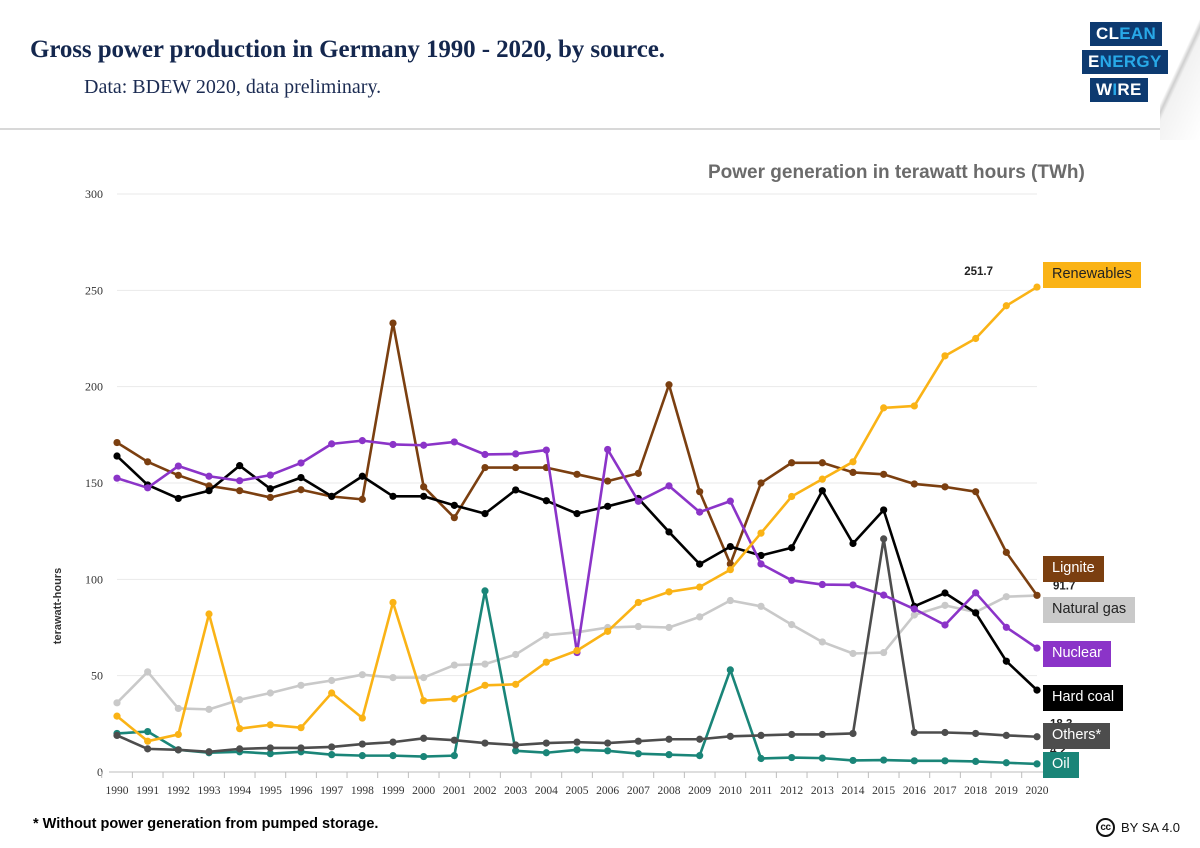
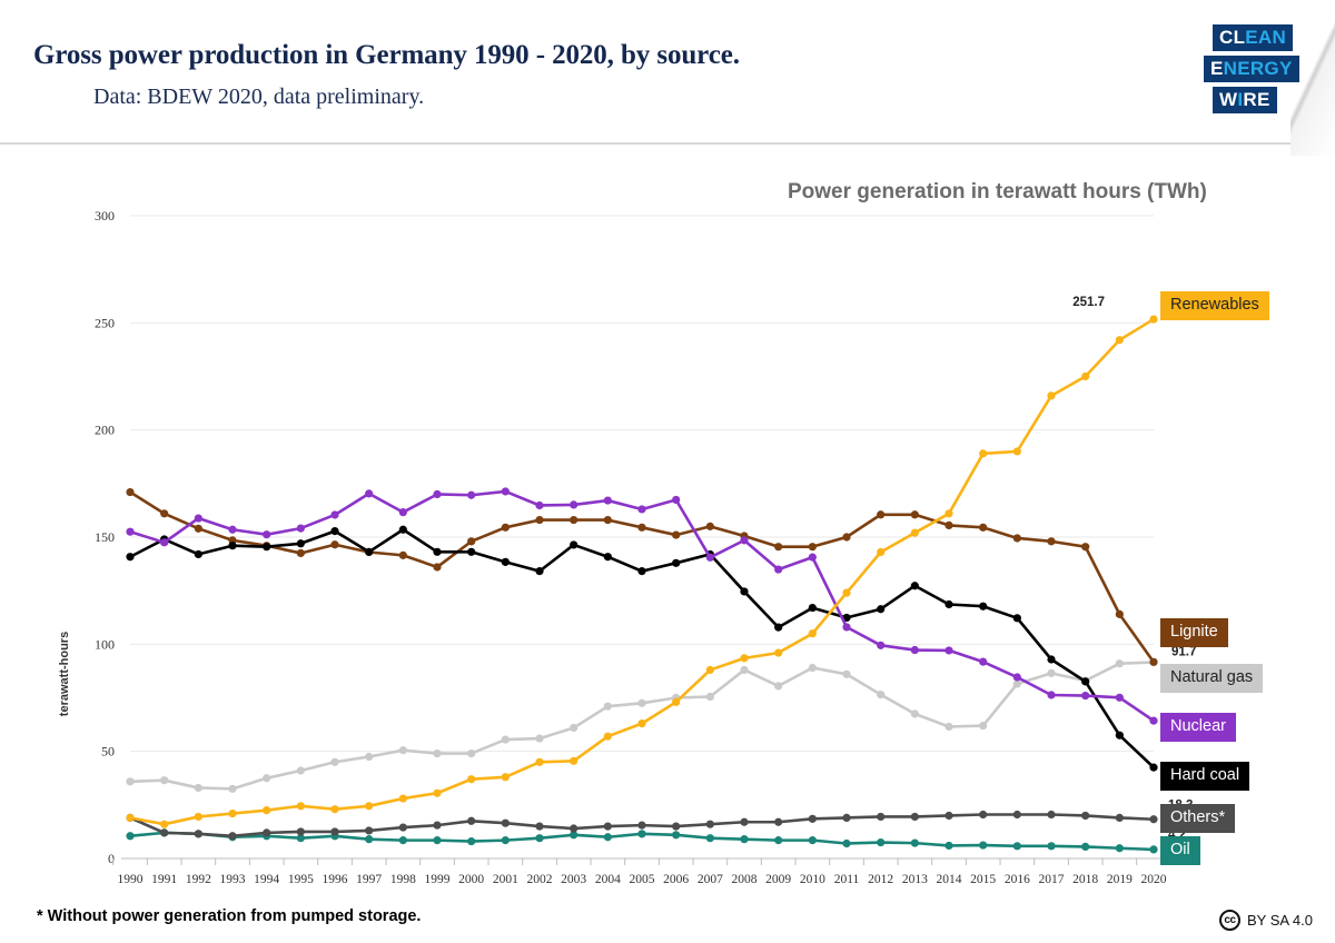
Renewables/1990: 29 -> 19
Hard coal/1990: 164 -> 141
Oil/1990: 20 -> 10
Natural gas/1991: 52 -> 36
Oil/1991: 21 -> 12
Renewables/1993: 82 -> 21
Hard coal/1994: 159 -> 146
Renewables/1997: 41 -> 24
Nuclear/1998: 172 -> 162
Renewables/1999: 88 -> 30
Lignite/1999: 233 -> 136
Lignite/2001: 132 -> 154
Oil/2002: 94 -> 10
Nuclear/2005: 62 -> 163
Lignite/2008: 201 -> 150
Natural gas/2008: 75 -> 88
Lignite/2010: 108 -> 146
Oil/2010: 53 -> 8
Hard coal/2013: 146 -> 127
Hard coal/2015: 136 -> 118
Others*/2015: 121 -> 20
Hard coal/2016: 86 -> 112
Nuclear/2018: 93 -> 76
